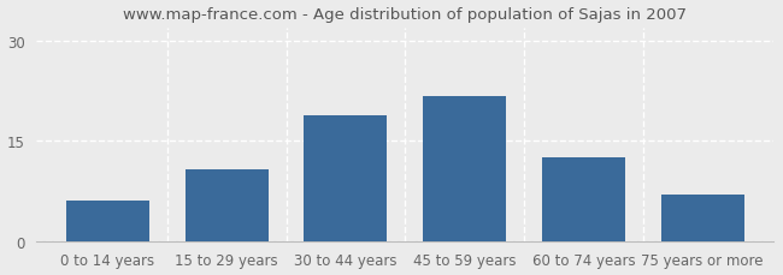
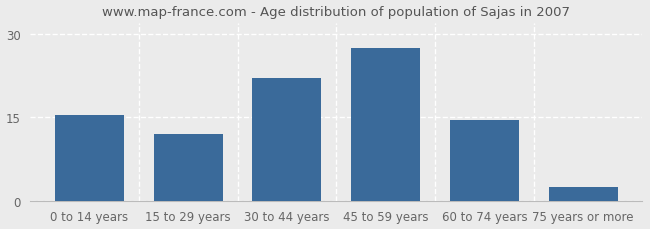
0 to 14 years: 6.0 -> 15.5
15 to 29 years: 10.8 -> 12.0
30 to 44 years: 18.8 -> 22.0
45 to 59 years: 21.8 -> 27.5
60 to 74 years: 12.6 -> 14.5
75 years or more: 7.0 -> 2.5
